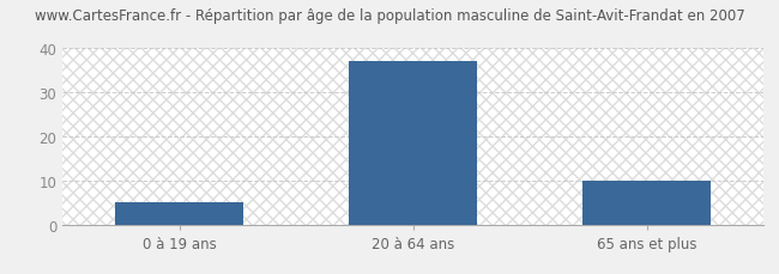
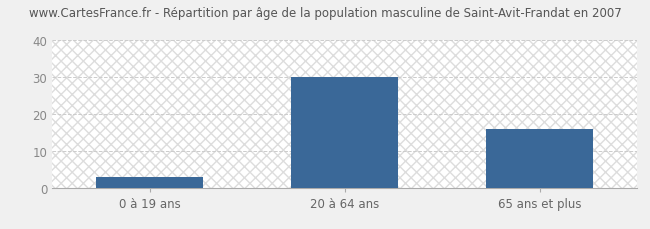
0 à 19 ans: 5 -> 3
20 à 64 ans: 37 -> 30
65 ans et plus: 10 -> 16
